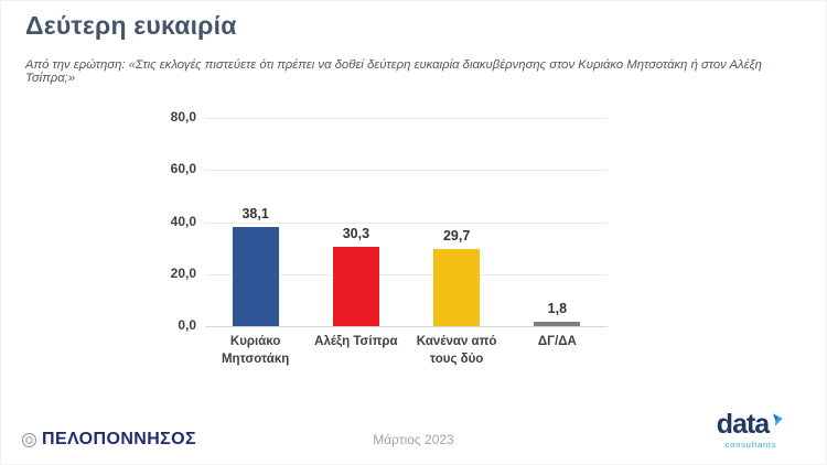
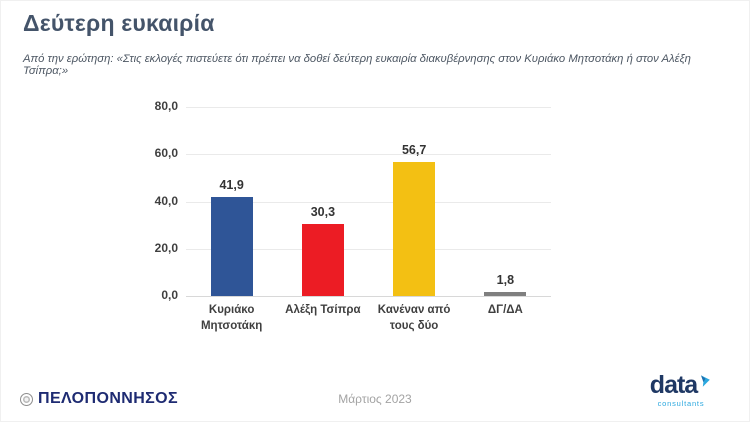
Κυριάκο Μητσοτάκη: 38,1 -> 41,9
Κανέναν από τους δύο: 29,7 -> 56,7
